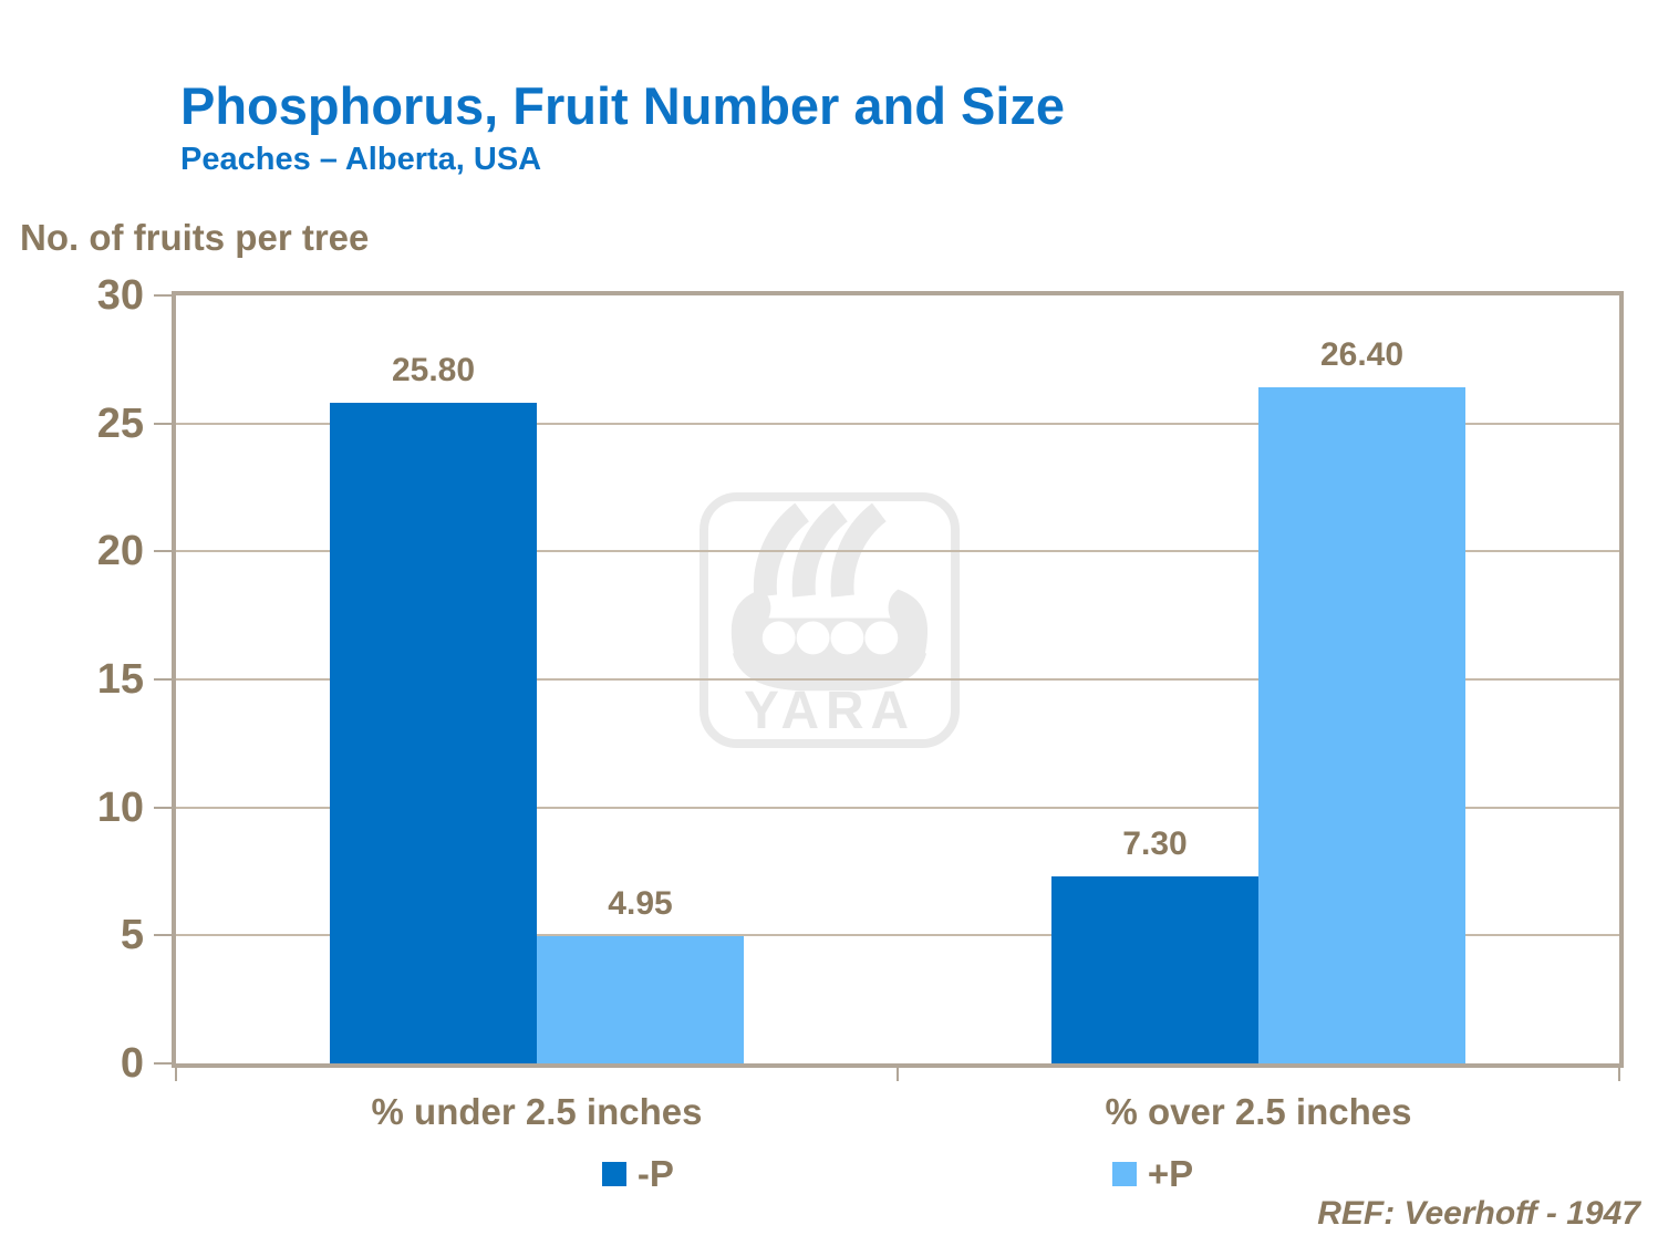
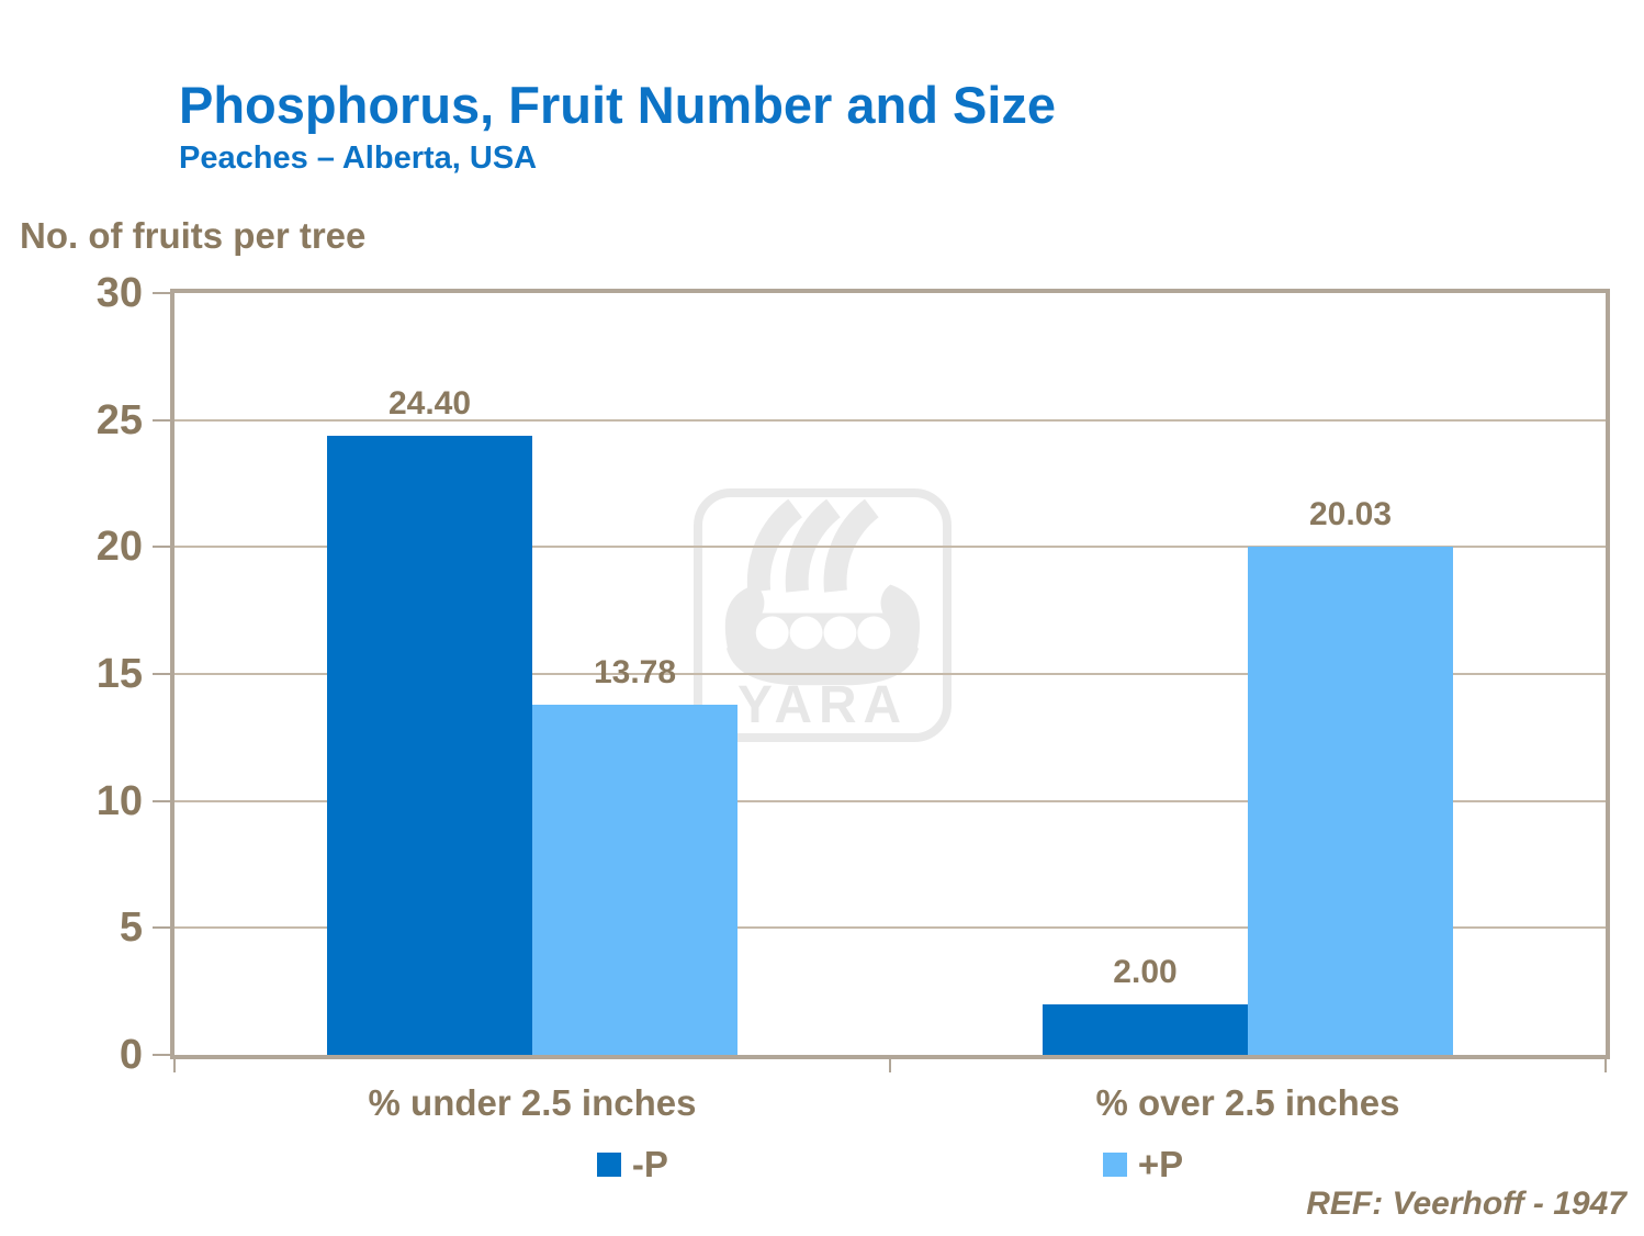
-P/% under 2.5 inches: 25.80 -> 24.40
+P/% under 2.5 inches: 4.95 -> 13.78
-P/% over 2.5 inches: 7.30 -> 2.00
+P/% over 2.5 inches: 26.40 -> 20.03
